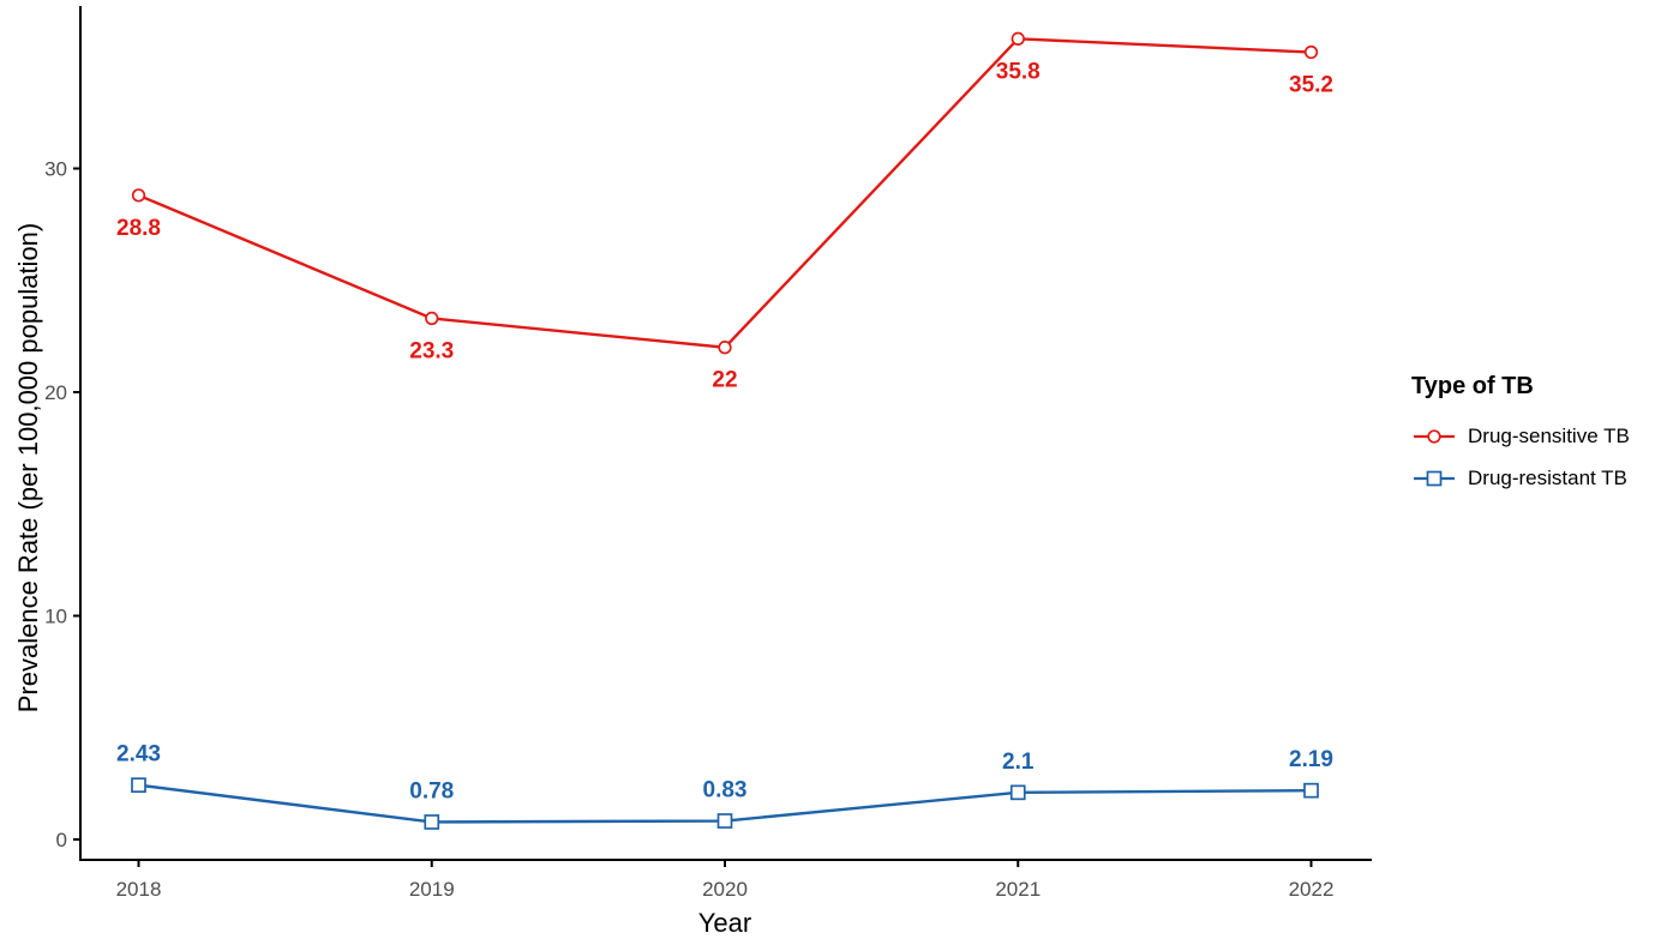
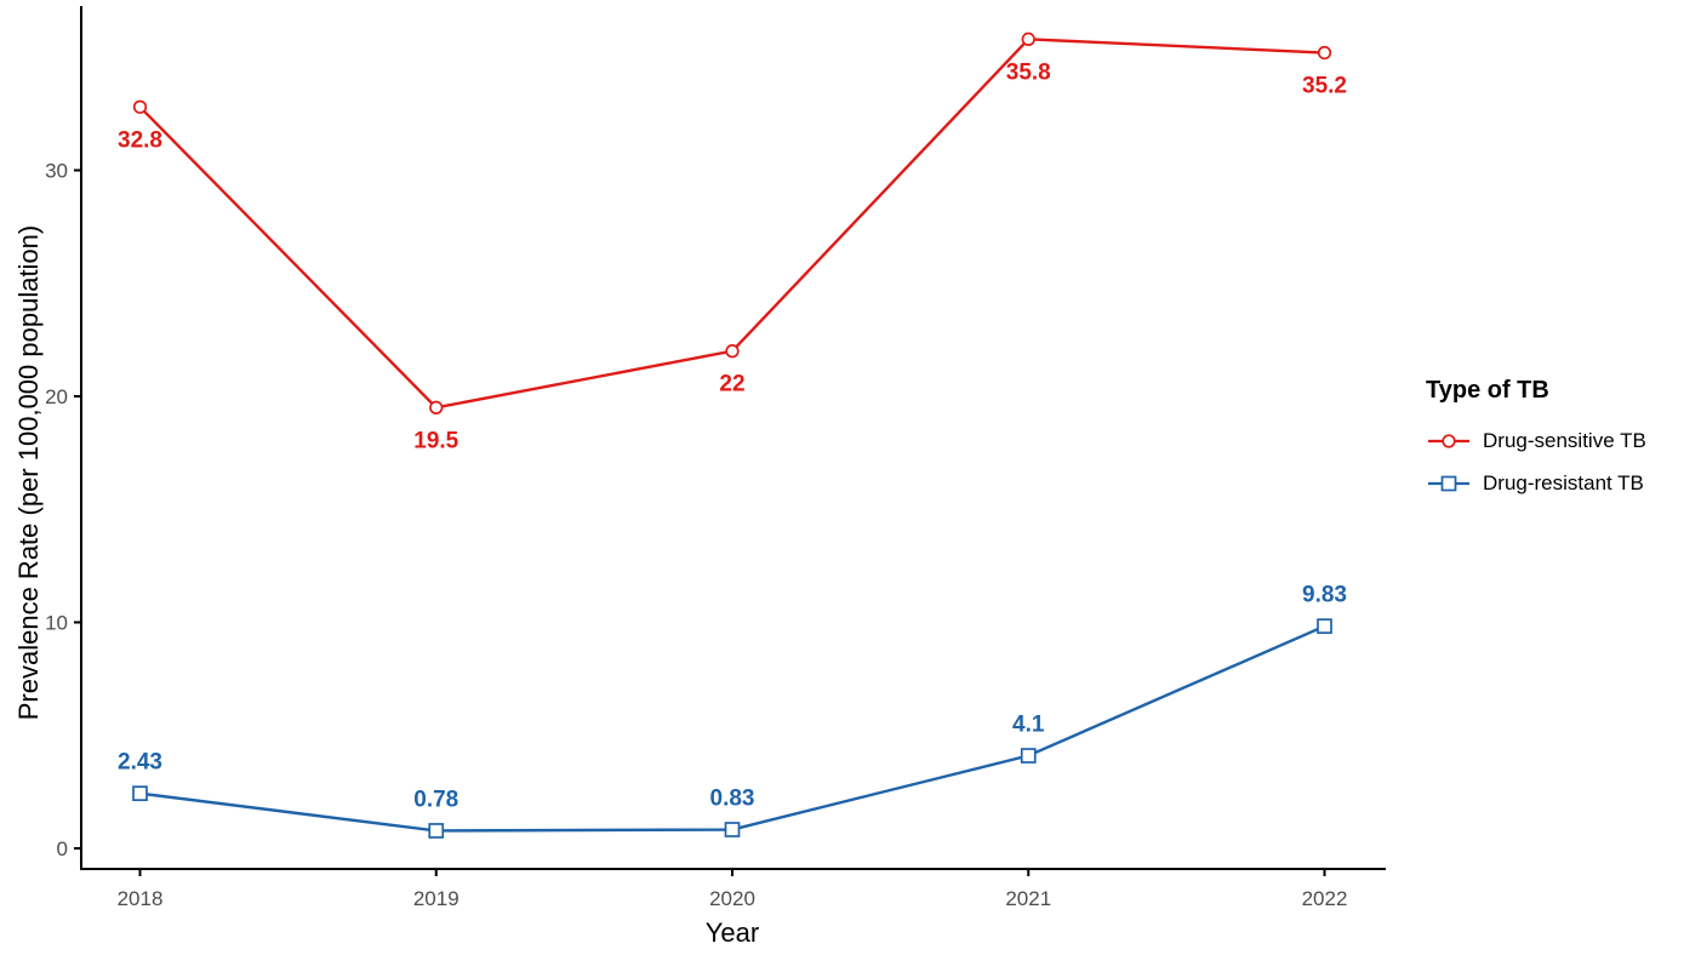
Drug-sensitive TB/2018: 28.8 -> 32.8
Drug-sensitive TB/2019: 23.3 -> 19.5
Drug-resistant TB/2021: 2.1 -> 4.1
Drug-resistant TB/2022: 2.19 -> 9.83
